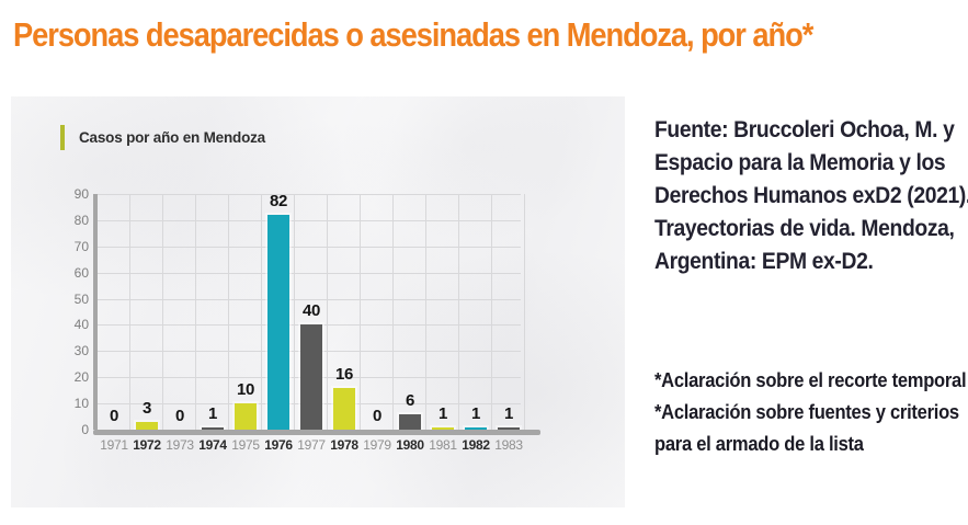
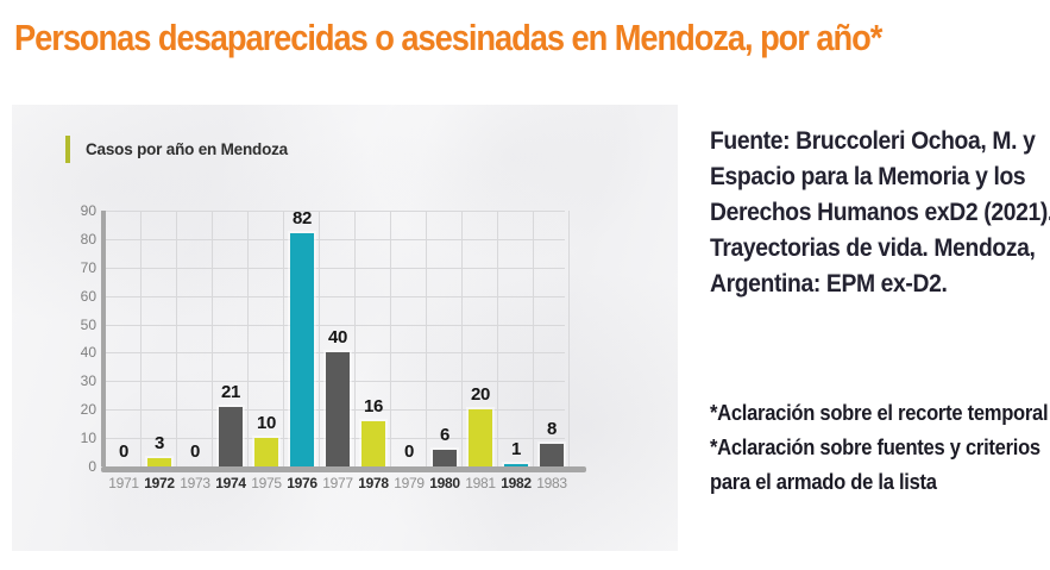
1974: 1 -> 21
1981: 1 -> 20
1983: 1 -> 8
